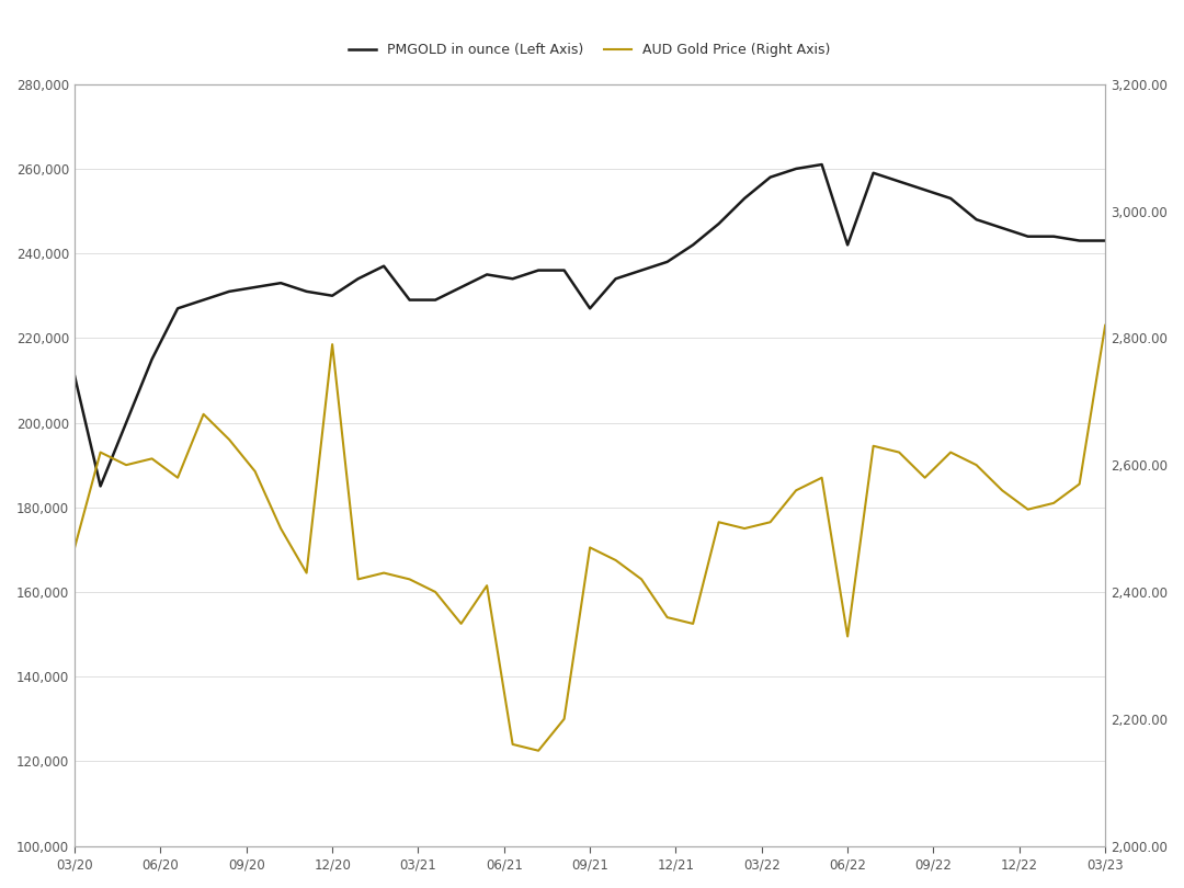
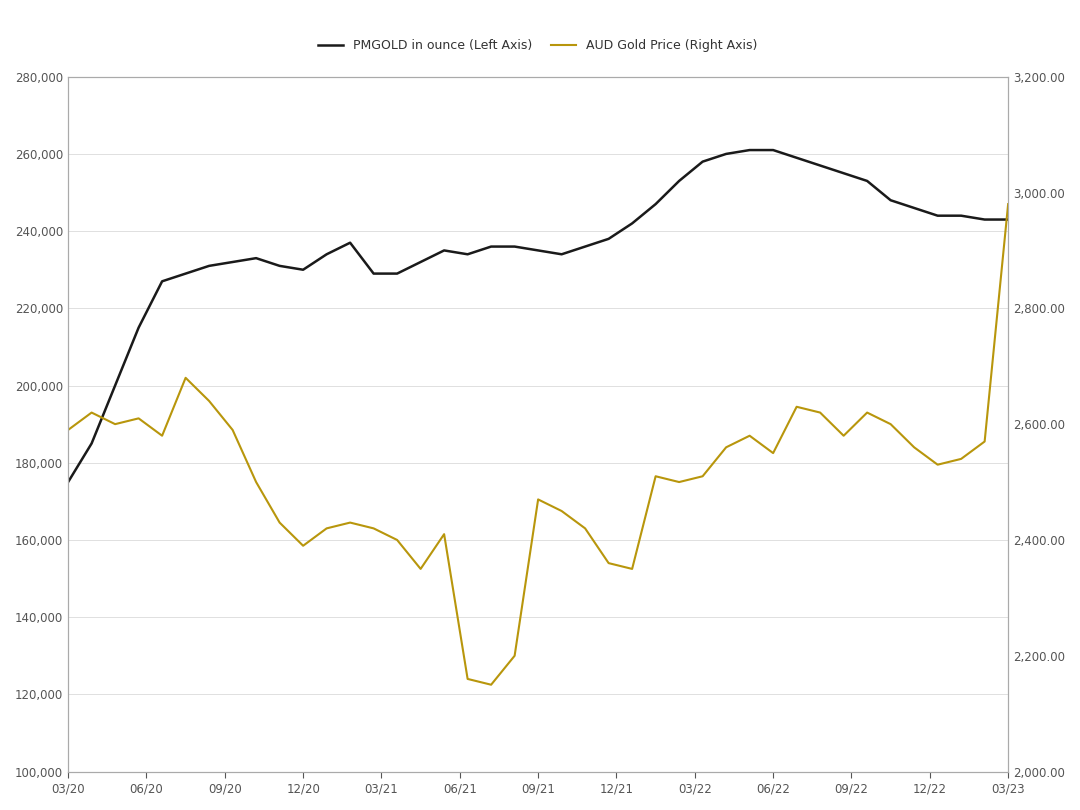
PMGOLD in ounce (Left Axis)/03/20: 211,000 -> 175,000
AUD Gold Price (Right Axis)/03/20: 2,470 -> 2,590
AUD Gold Price (Right Axis)/12/20: 2,790 -> 2,390
PMGOLD in ounce (Left Axis)/09/21: 227,000 -> 235,000
PMGOLD in ounce (Left Axis)/06/22: 242,000 -> 261,000
AUD Gold Price (Right Axis)/06/22: 2,330 -> 2,550
AUD Gold Price (Right Axis)/03/23: 2,820 -> 2,980
